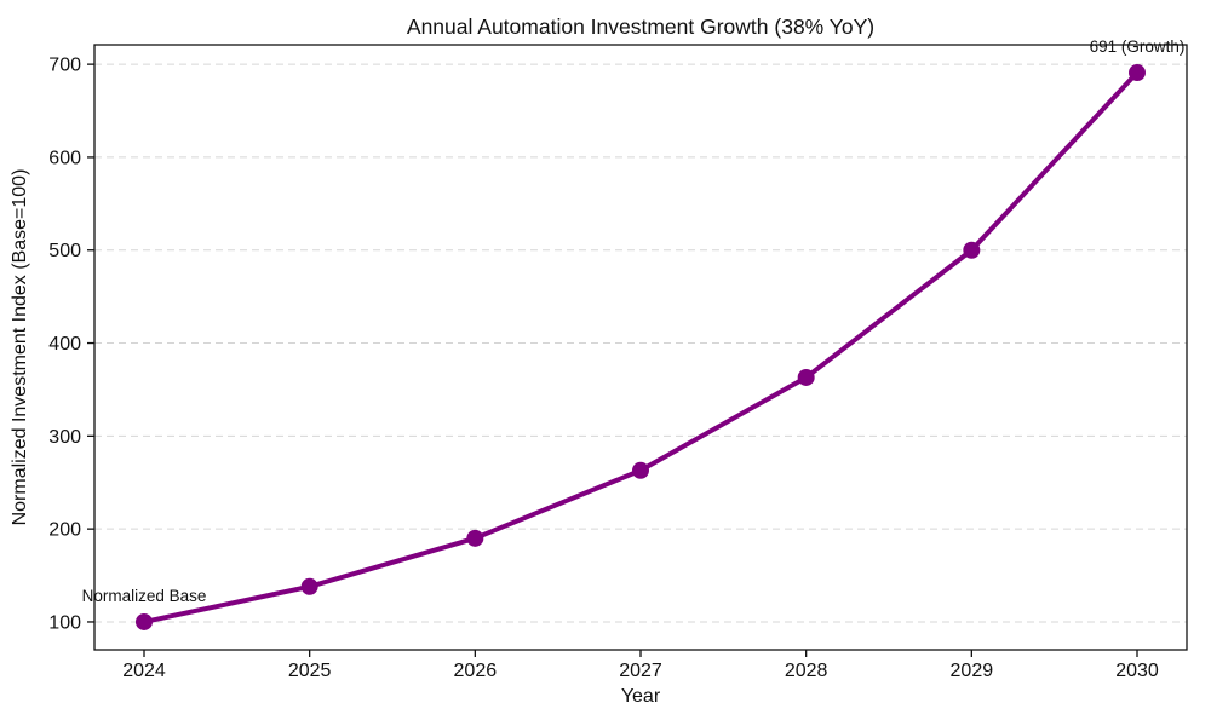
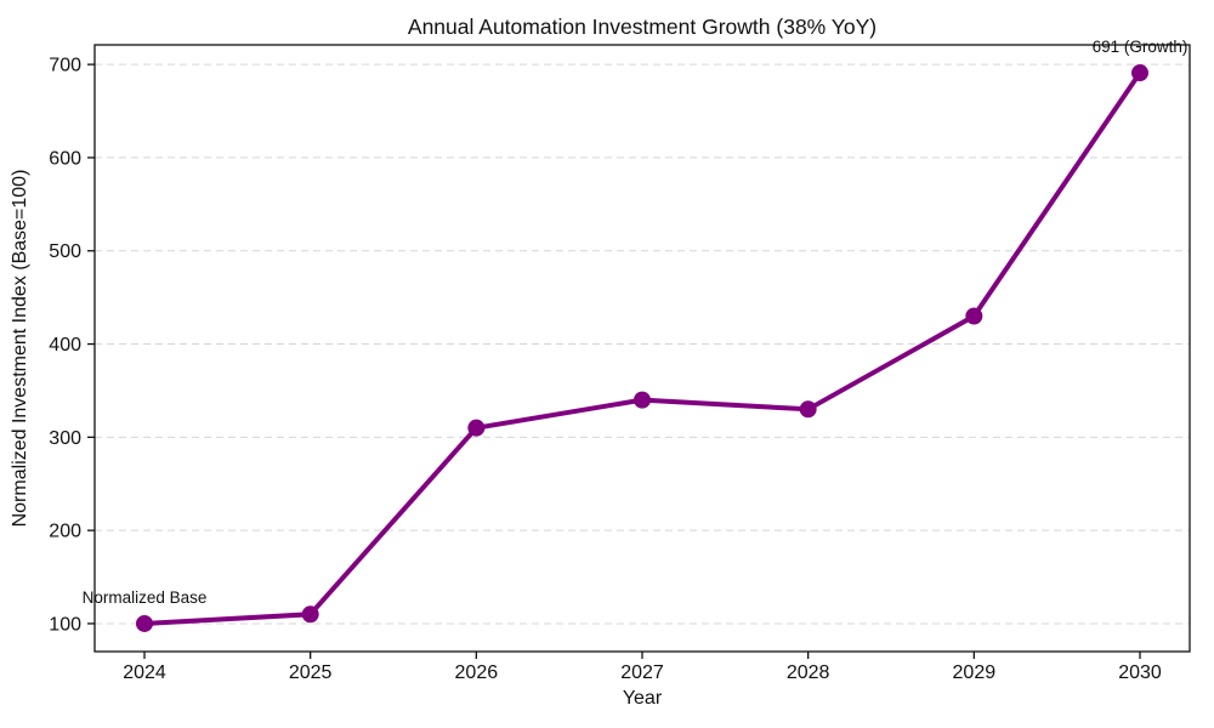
2025: 140 -> 110
2026: 190 -> 310
2027: 260 -> 340
2028: 360 -> 330
2029: 500 -> 430
